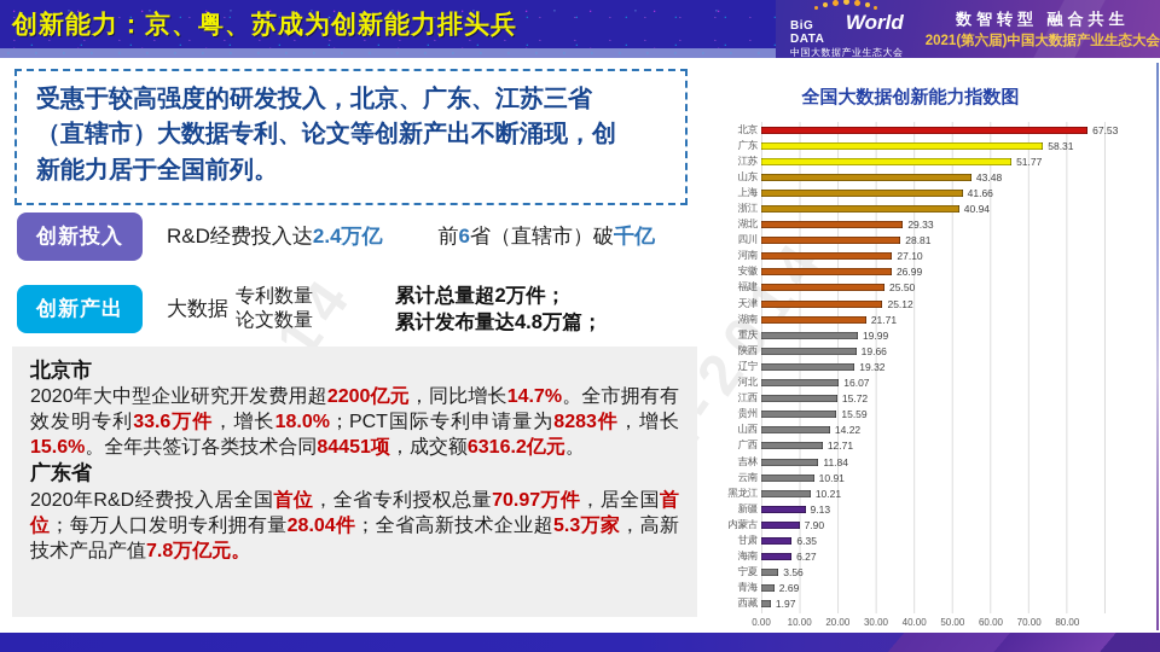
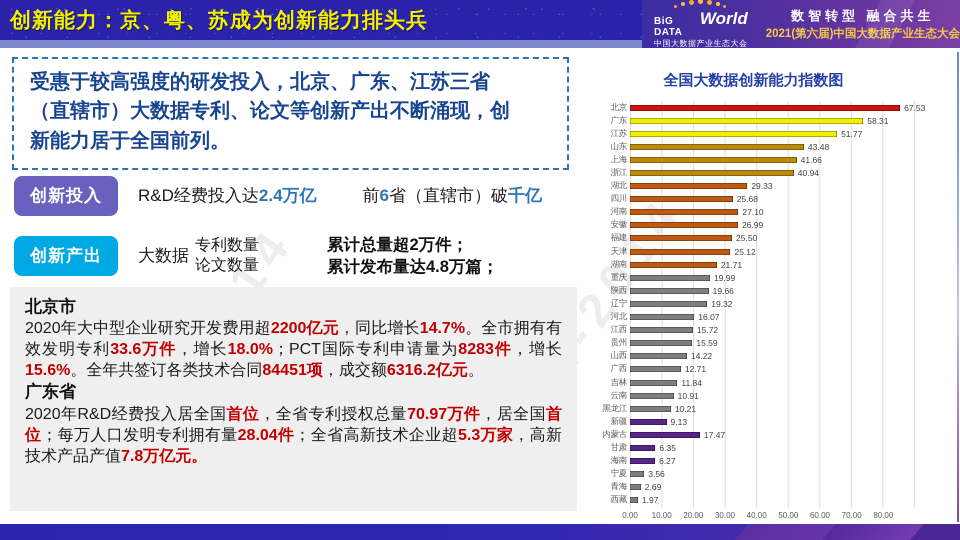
四川: 28.81 -> 25.68
内蒙古: 7.90 -> 17.47
